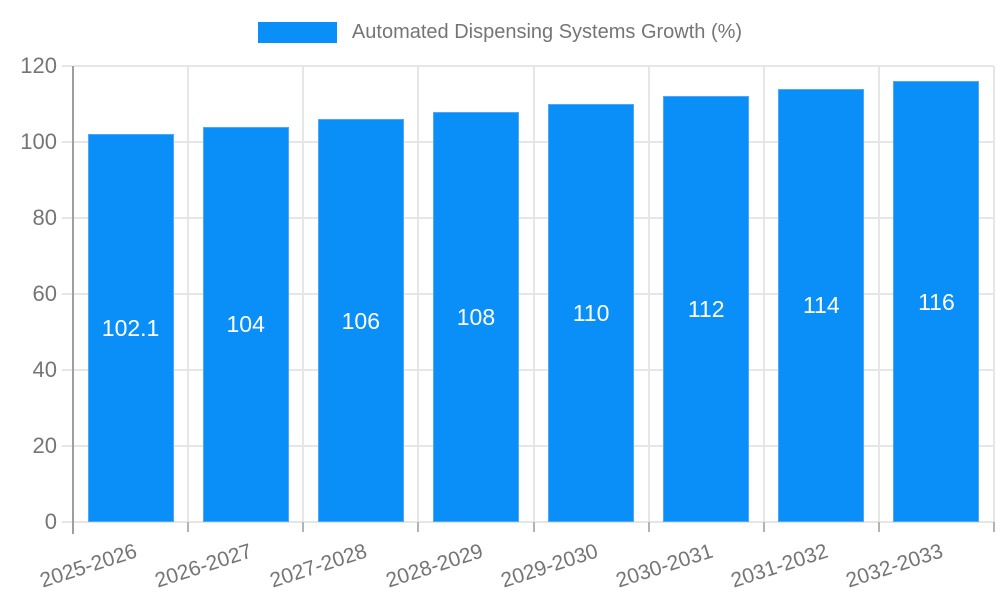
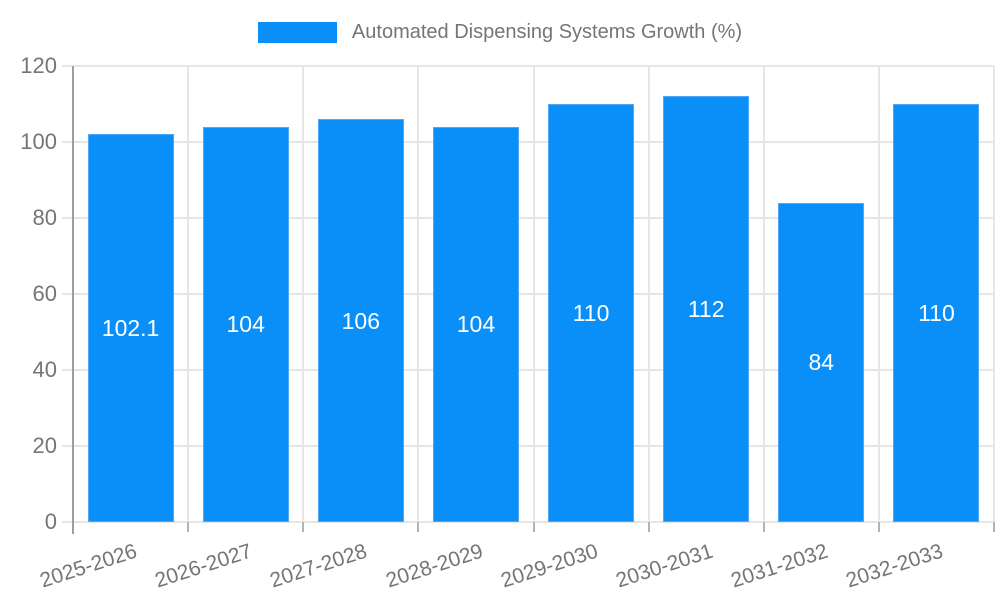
2028-2029: 108 -> 104
2031-2032: 114 -> 84
2032-2033: 116 -> 110
